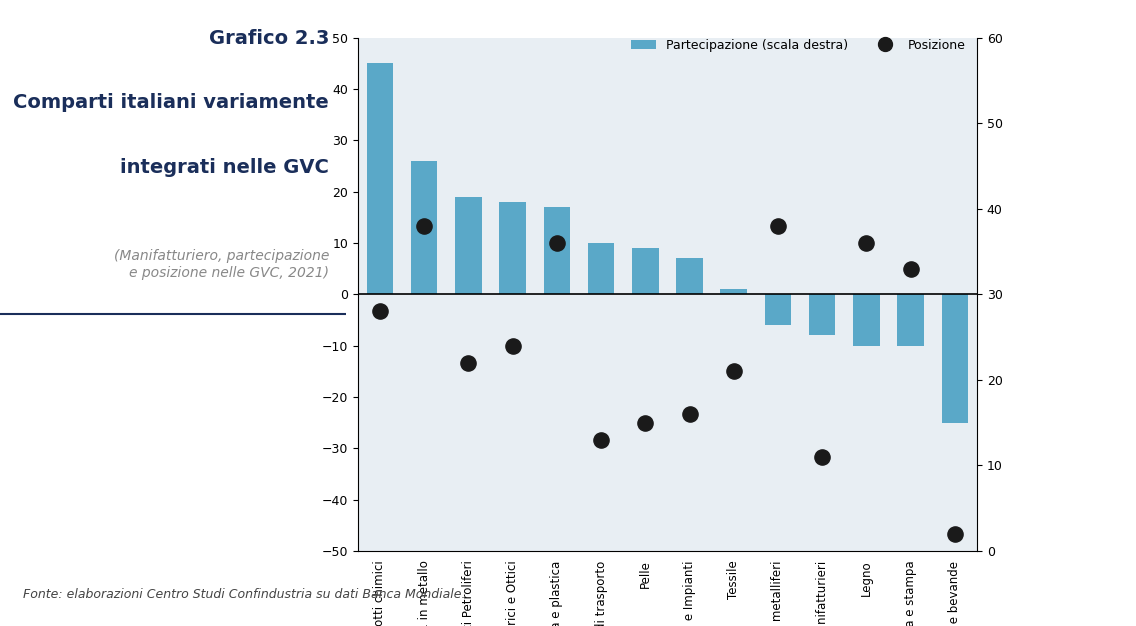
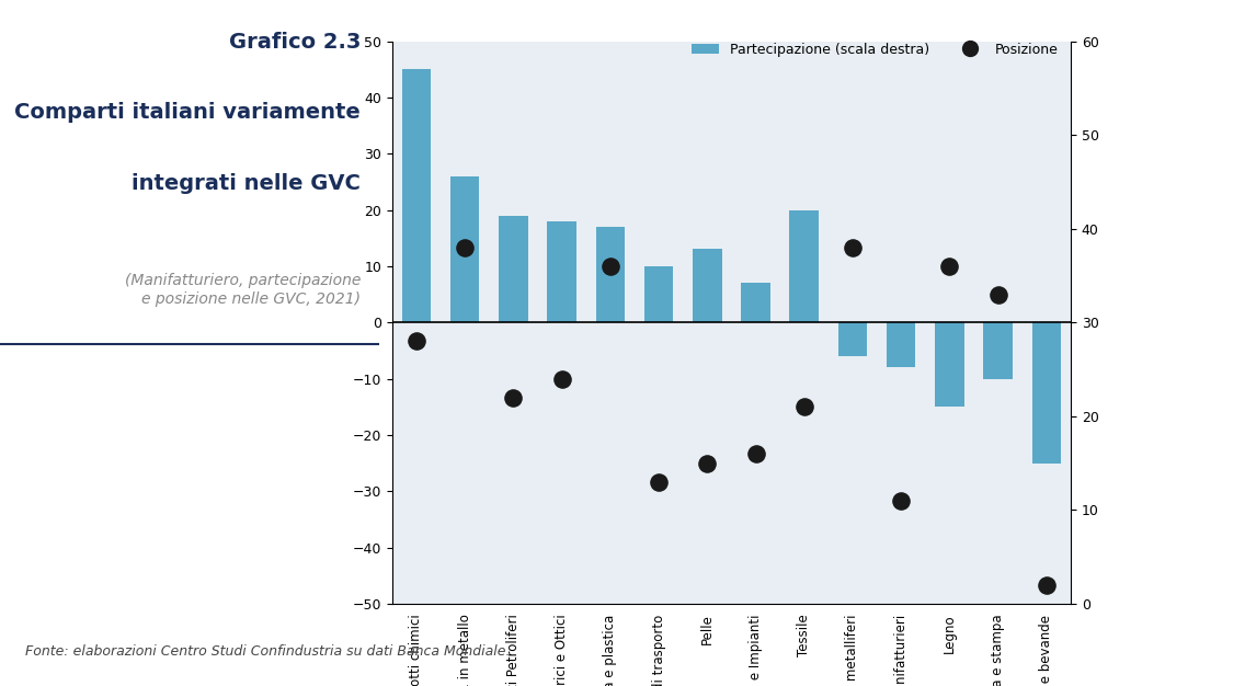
Partecipazione (scala destra)/Pelle: 9 -> 13
Partecipazione (scala destra)/Tessile: 1 -> 20
Partecipazione (scala destra)/Legno: -10 -> -15
